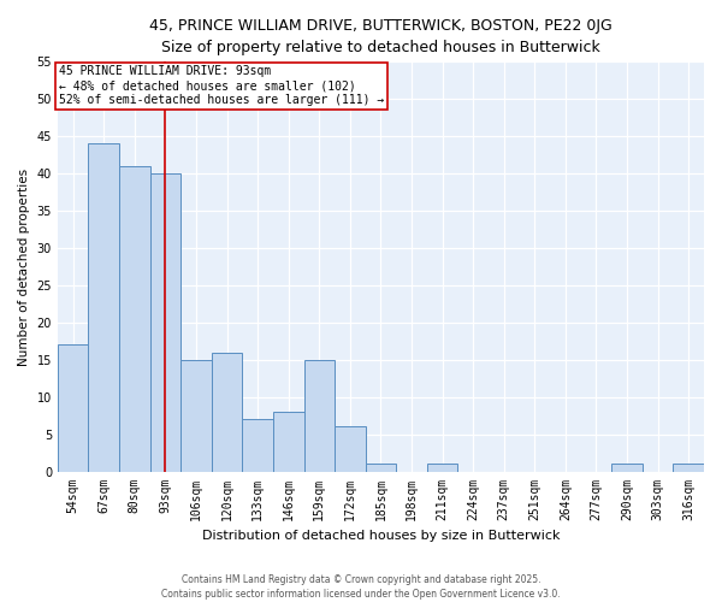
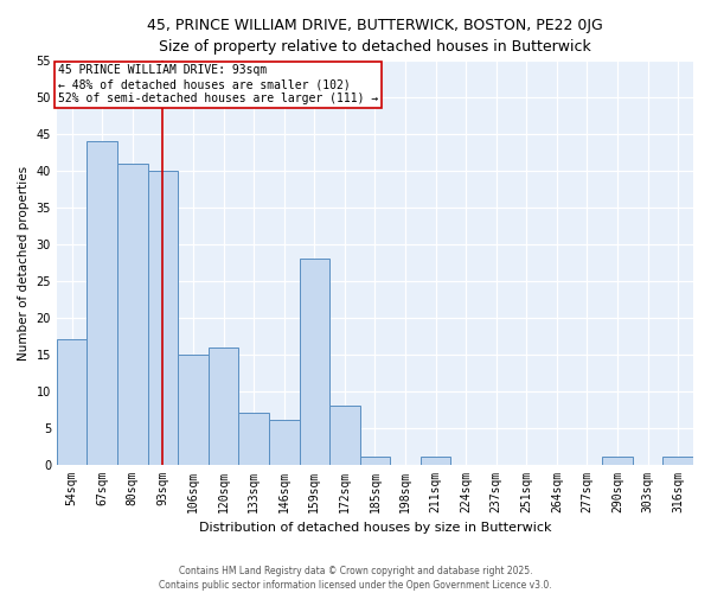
146sqm: 8 -> 6
159sqm: 15 -> 28
172sqm: 6 -> 8
